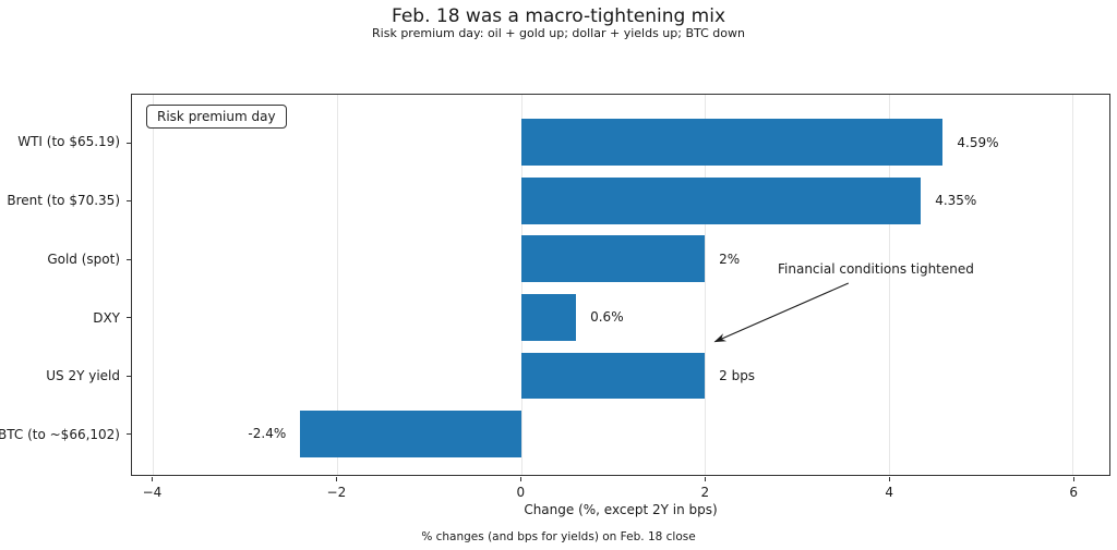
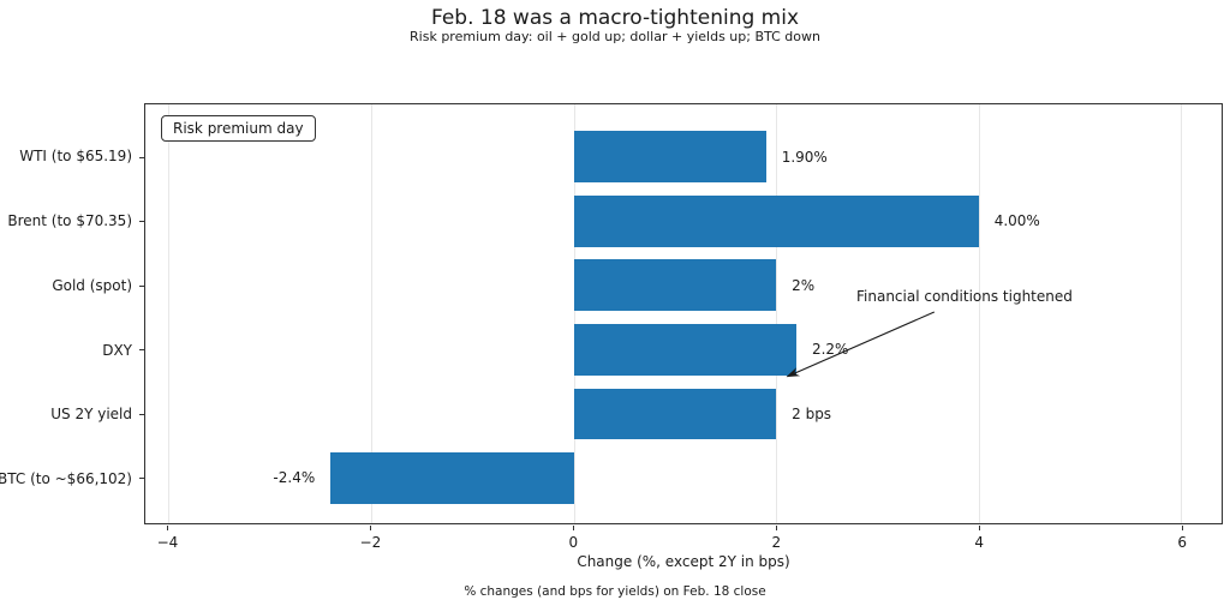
WTI (to $65.19): 4.59% -> 1.90%
Brent (to $70.35): 4.35% -> 4.00%
DXY: 0.6% -> 2.2%
